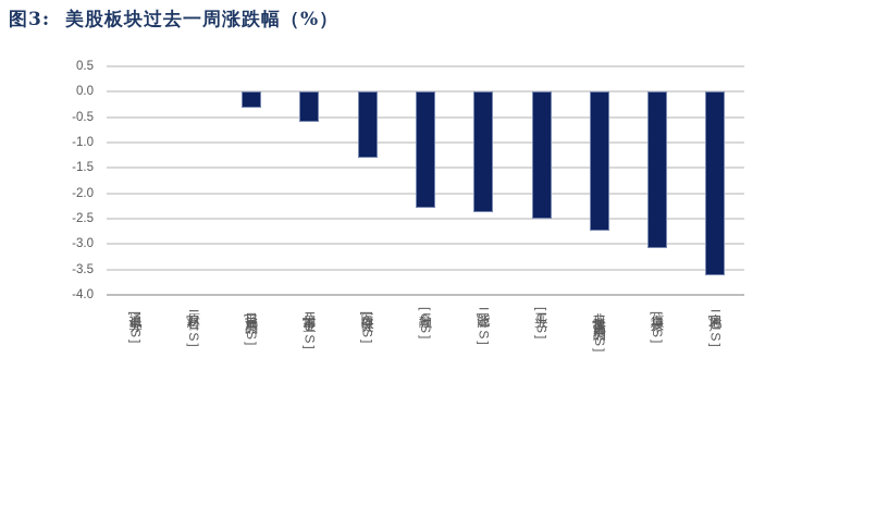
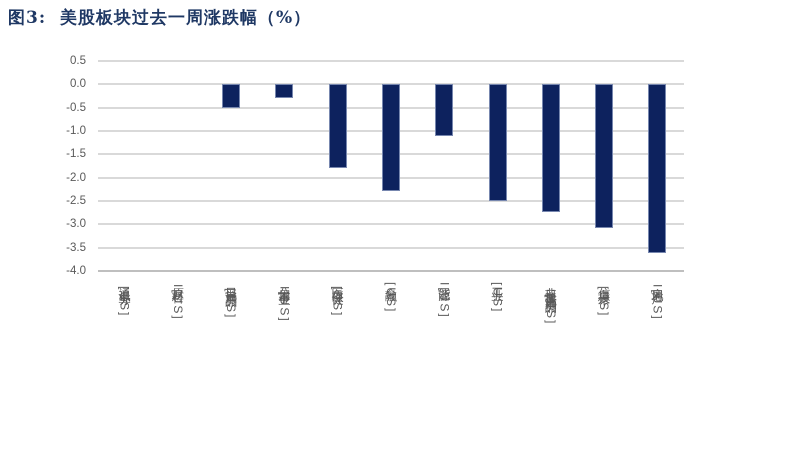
日常消费品[US]: -0.3 -> -0.5
公用事业I[US]: -0.6 -> -0.3
医疗保健[US]: -1.3 -> -1.8
能源I[US]: -2.4 -> -1.1
